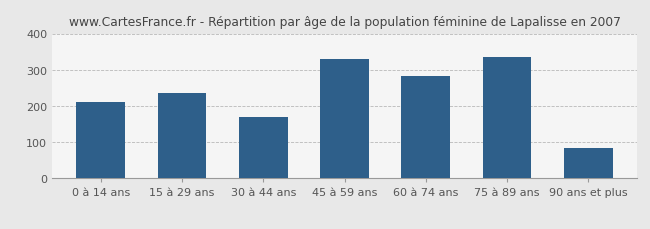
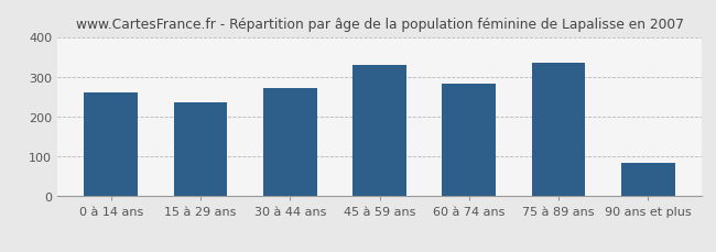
0 à 14 ans: 210 -> 261
30 à 44 ans: 170 -> 271
